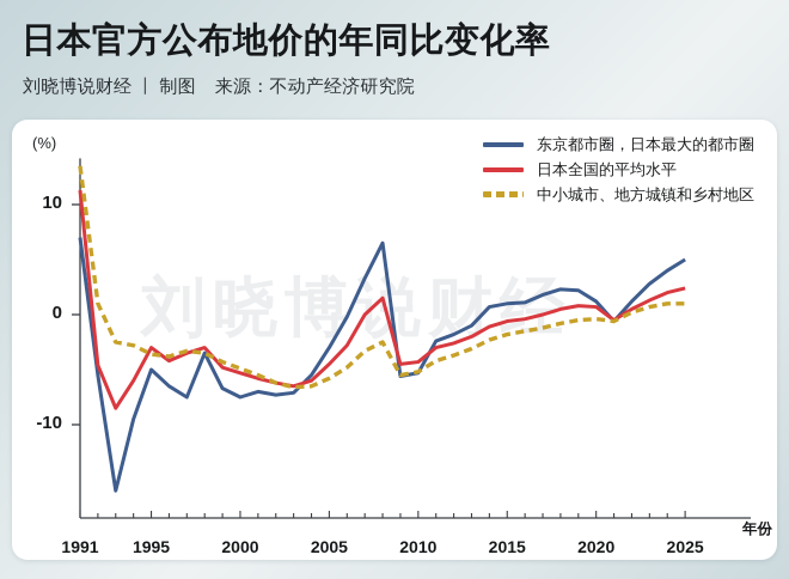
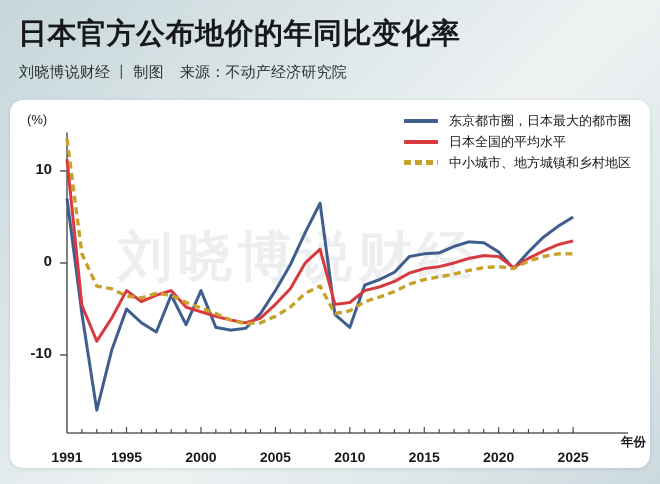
东京都市圈，日本最大的都市圈/2000: -8 -> -3
东京都市圈，日本最大的都市圈/2010: -5 -> -7
